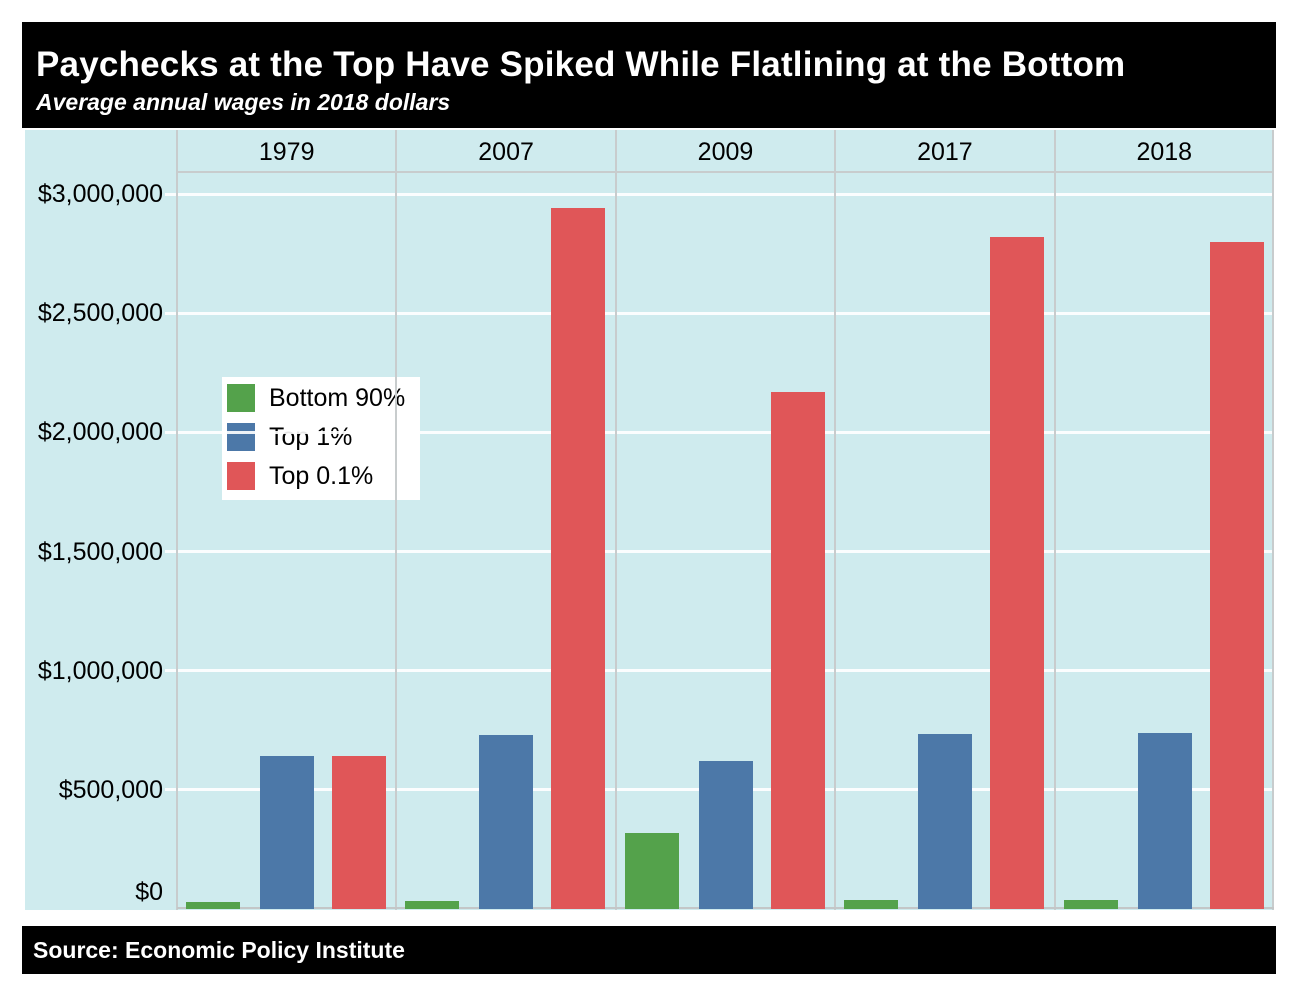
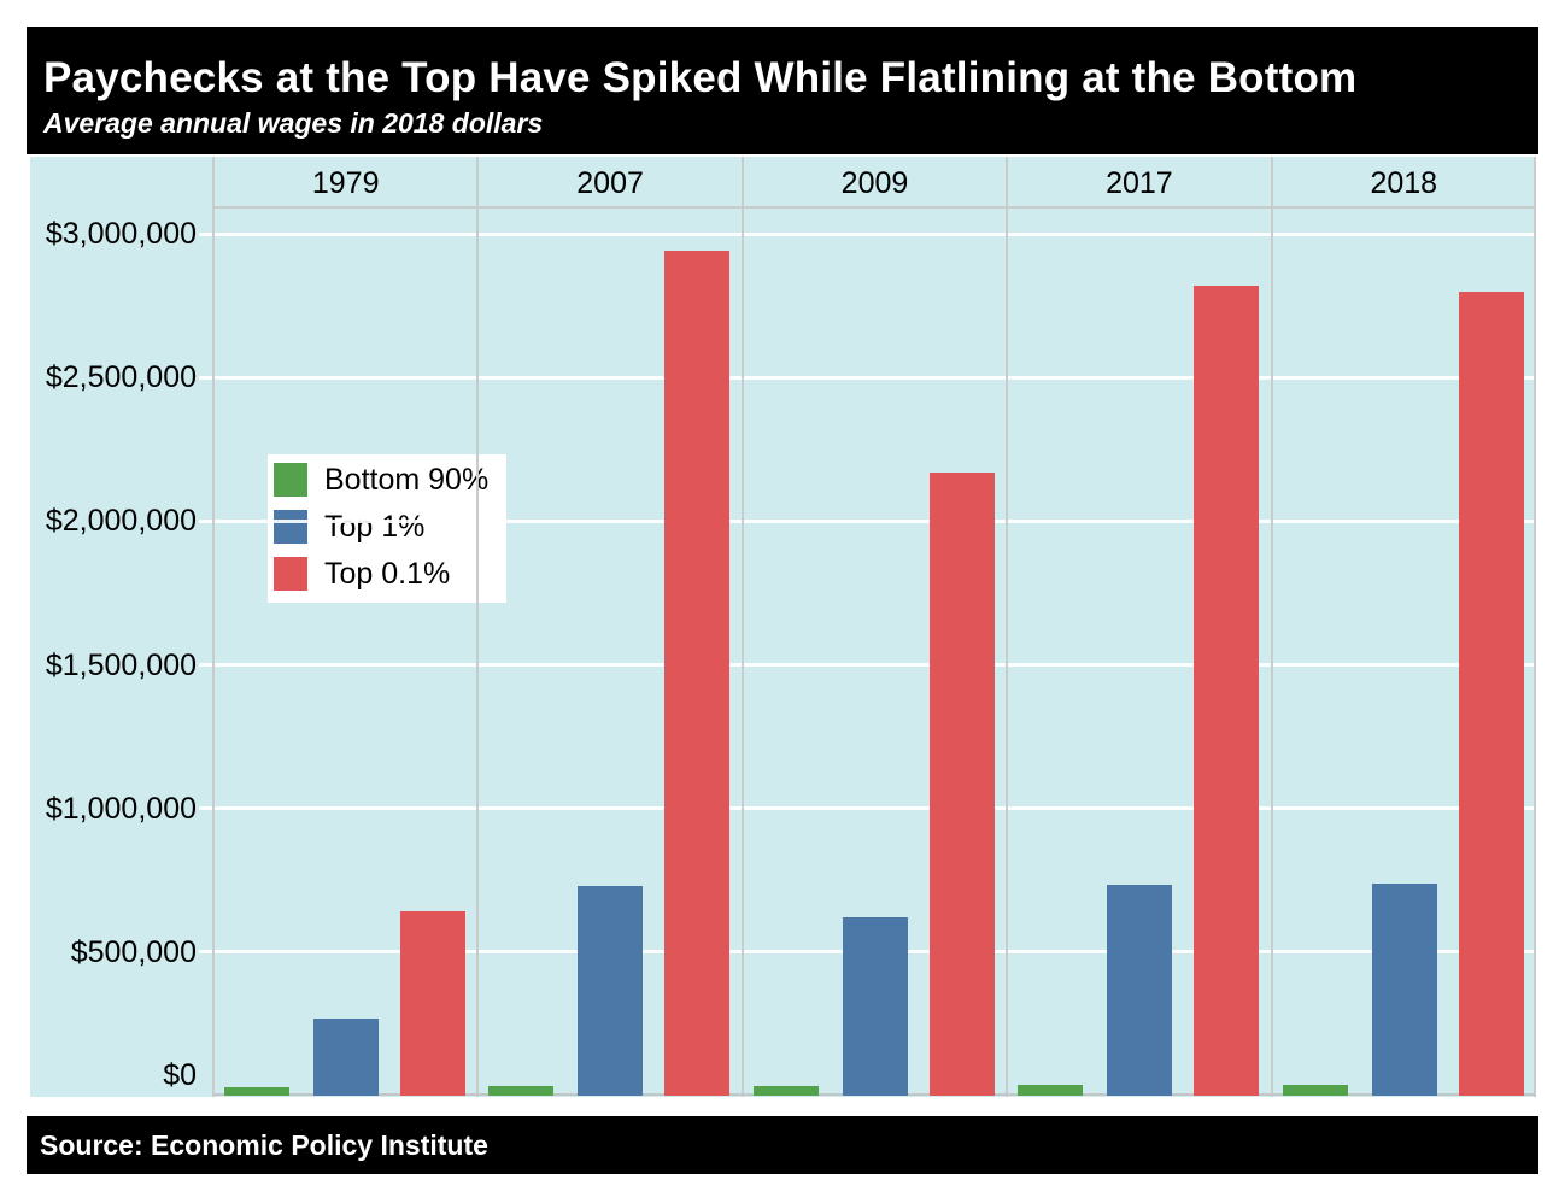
Top 1%/1979: $640000 -> $270000
Bottom 90%/2009: $320000 -> $40000
